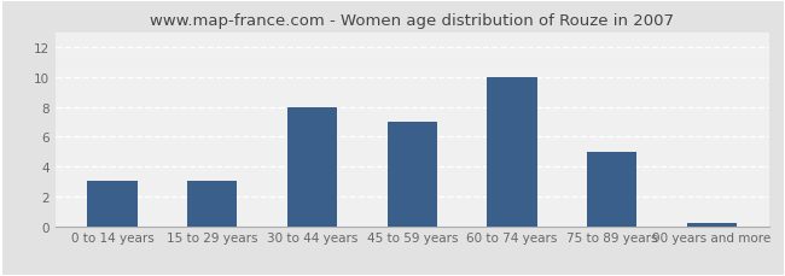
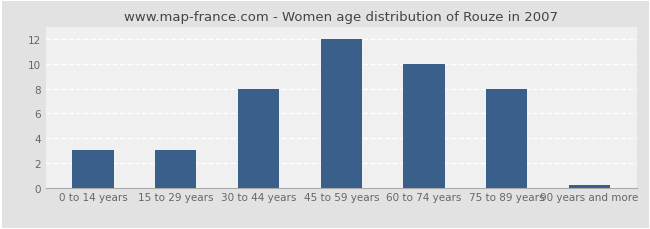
45 to 59 years: 7.0 -> 12.0
75 to 89 years: 5.0 -> 8.0
